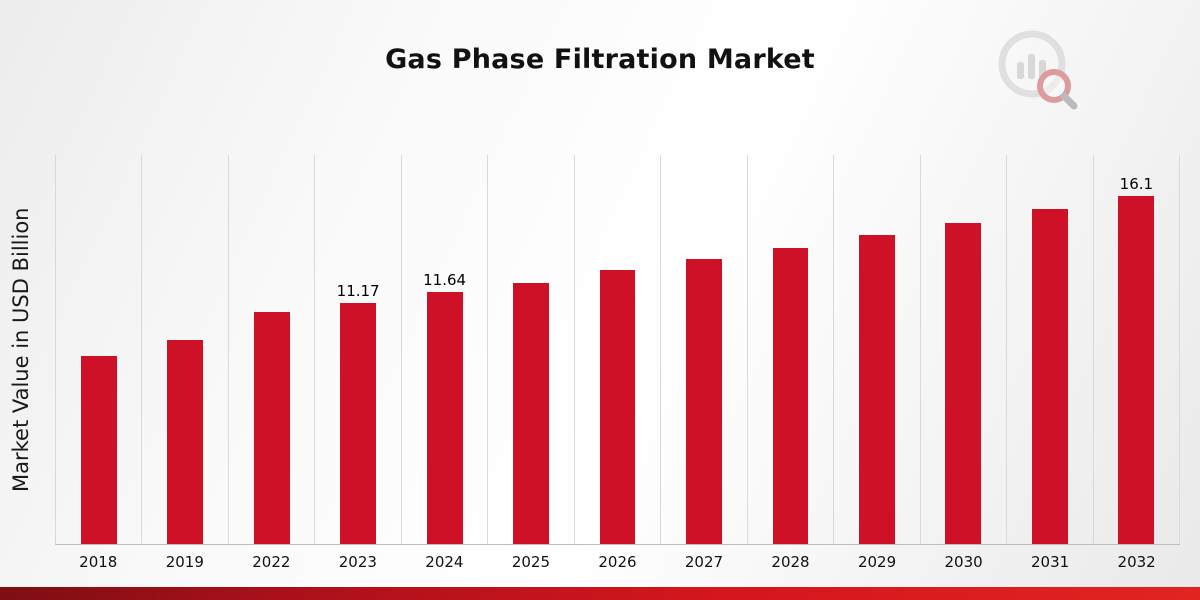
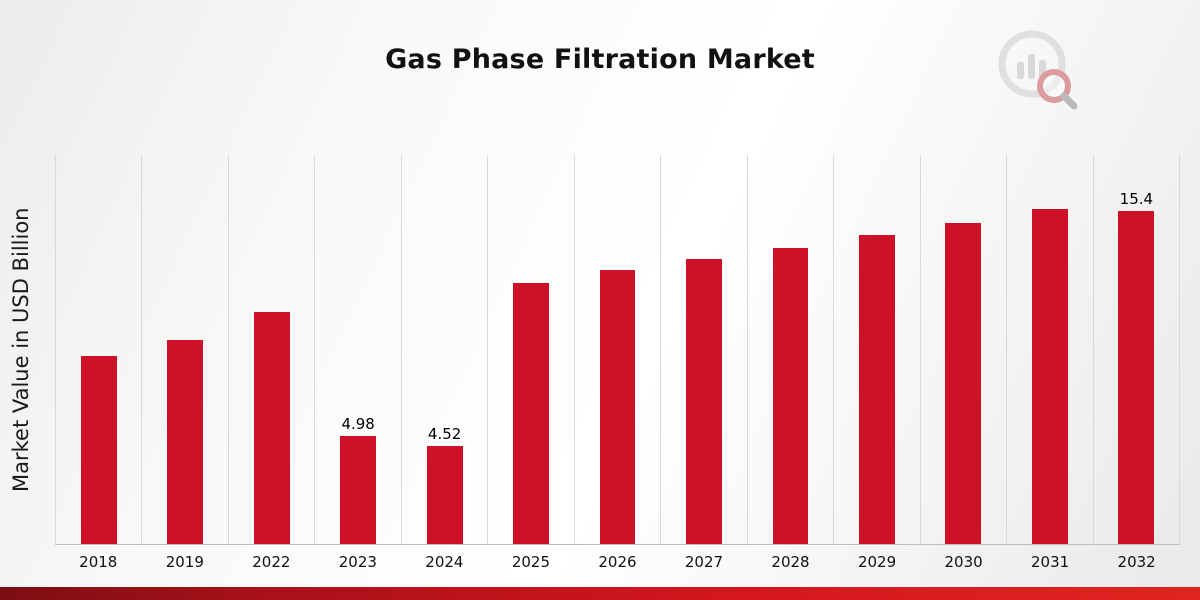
2023: 11.17 -> 4.98
2024: 11.64 -> 4.52
2032: 16.1 -> 15.4
